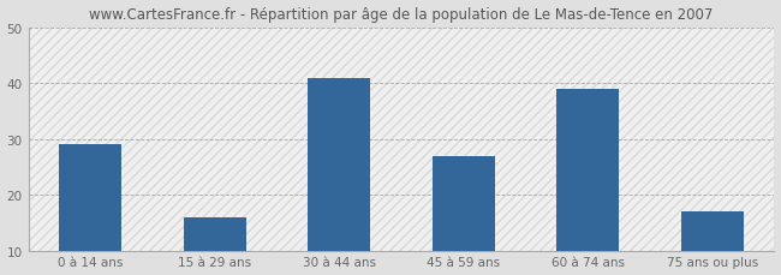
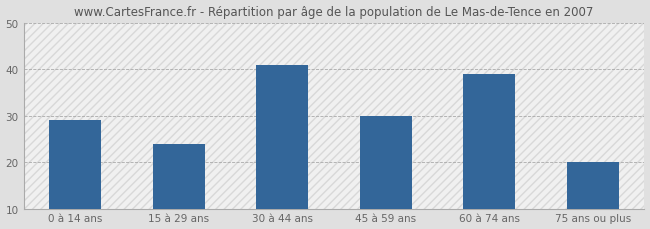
15 à 29 ans: 16 -> 24
45 à 59 ans: 27 -> 30
75 ans ou plus: 17 -> 20
